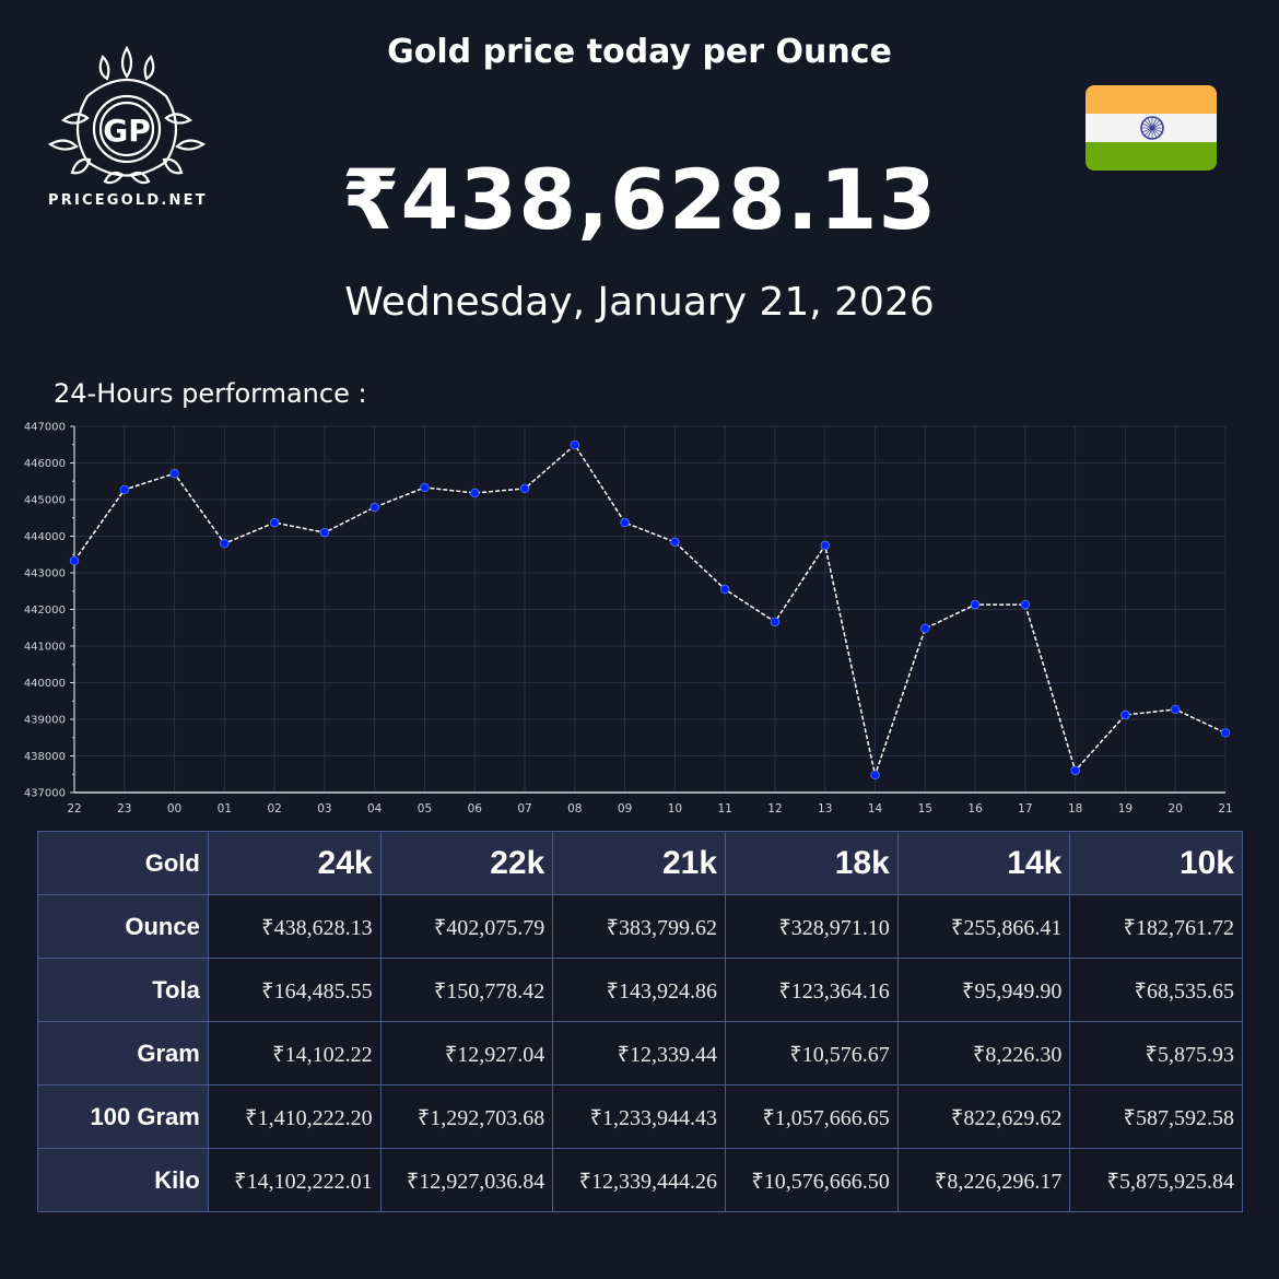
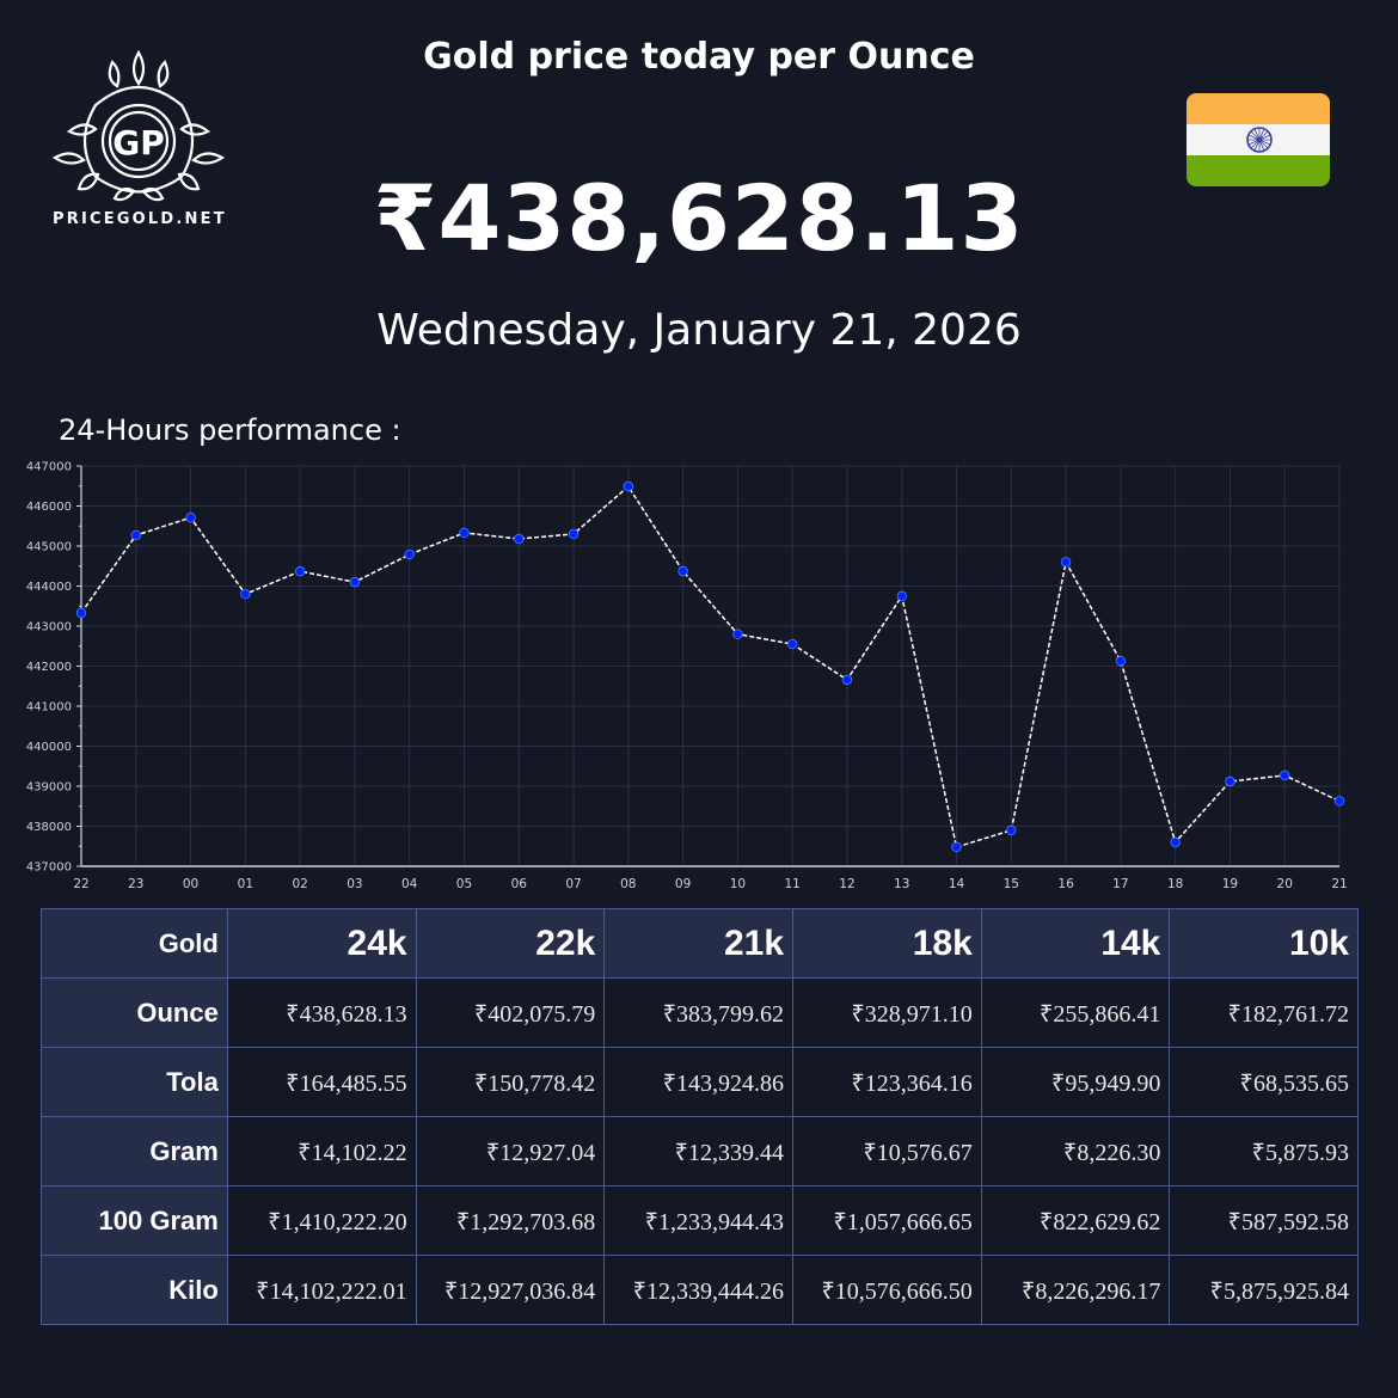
10: 443800 -> 442800
15: 441500 -> 437900
16: 442100 -> 444600
